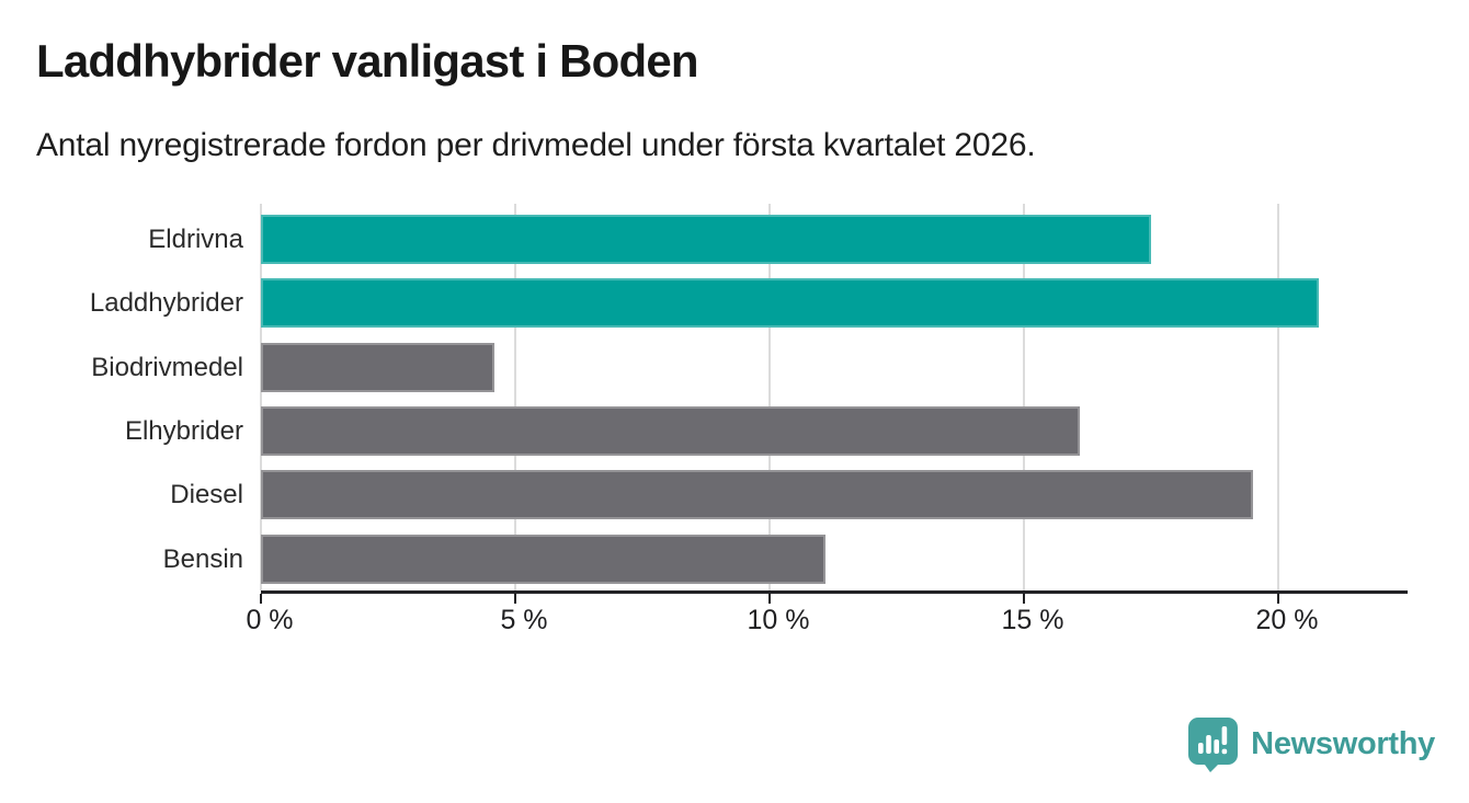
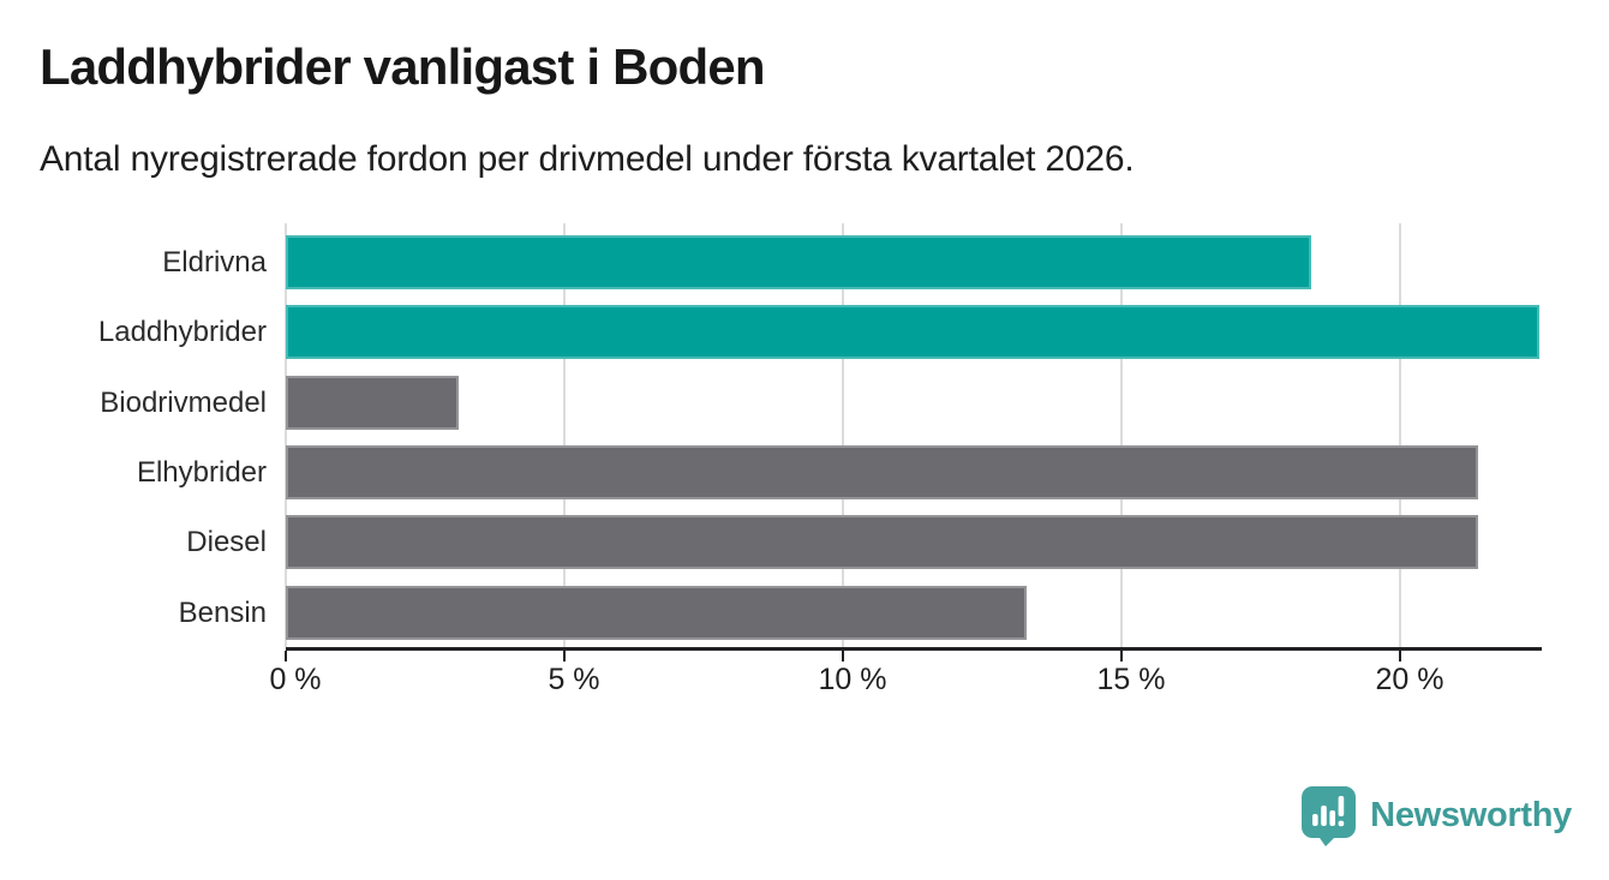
Eldrivna: 17.5% -> 18.4%
Laddhybrider: 20.8% -> 22.5%
Biodrivmedel: 4.6% -> 3.1%
Elhybrider: 16.1% -> 21.4%
Diesel: 19.5% -> 21.4%
Bensin: 11.1% -> 13.3%
